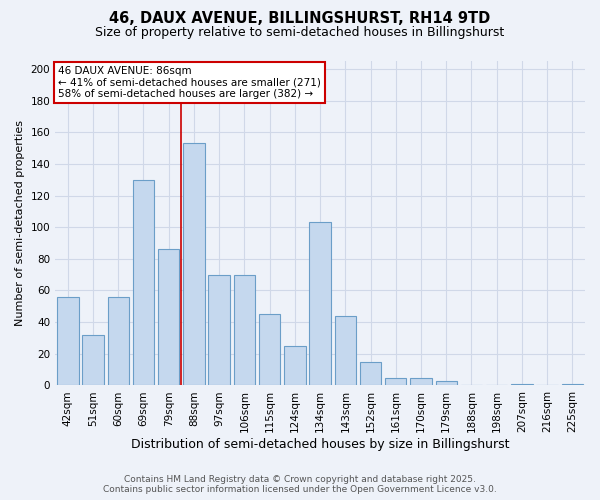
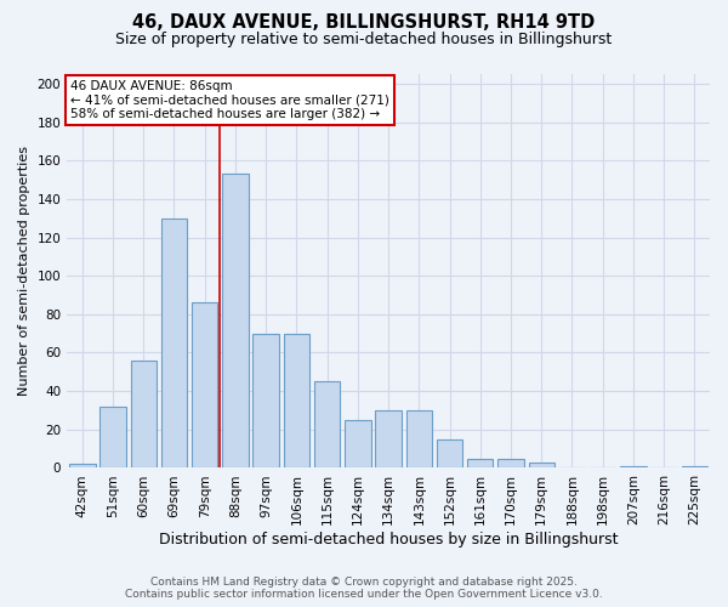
42sqm: 56 -> 2
134sqm: 103 -> 30
143sqm: 44 -> 30
